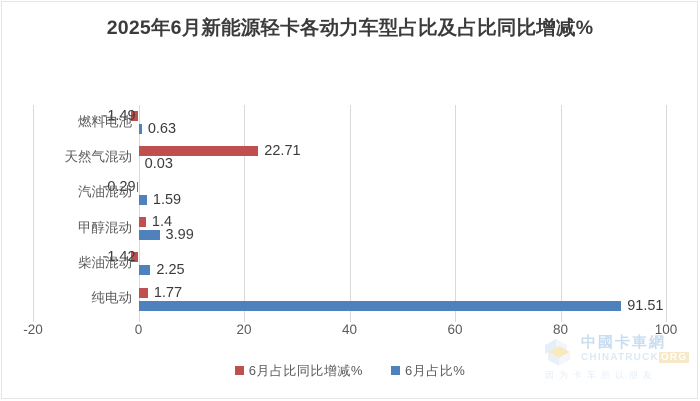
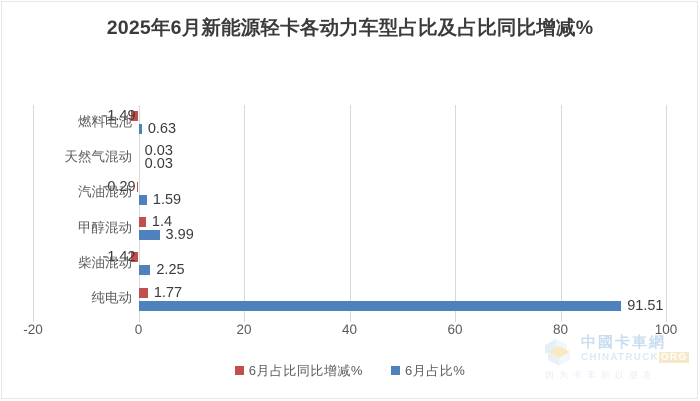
6月占比同比增减%/天然气混动: 22.71 -> 0.03
